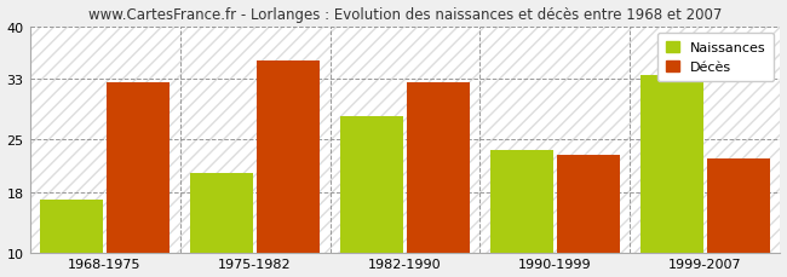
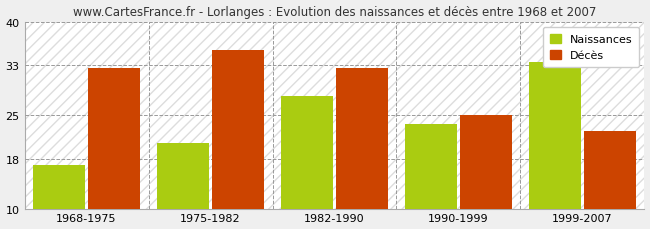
Décès/1990-1999: 23.0 -> 25.0
